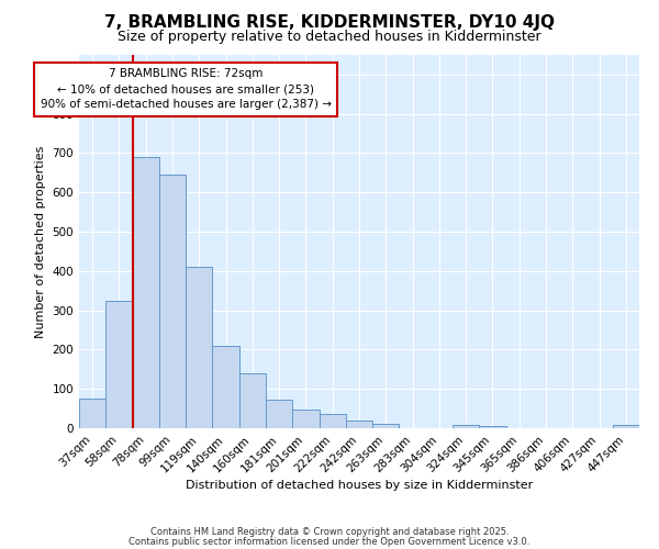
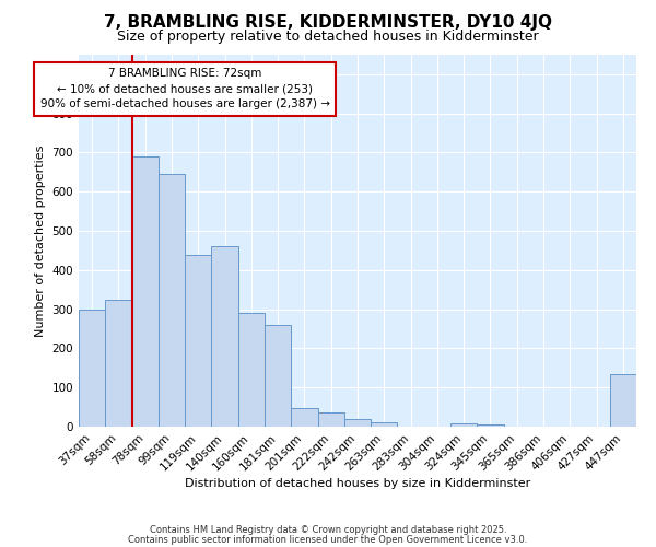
37sqm: 75 -> 300
119sqm: 410 -> 440
140sqm: 210 -> 460
160sqm: 140 -> 290
181sqm: 72 -> 260
447sqm: 8 -> 135
